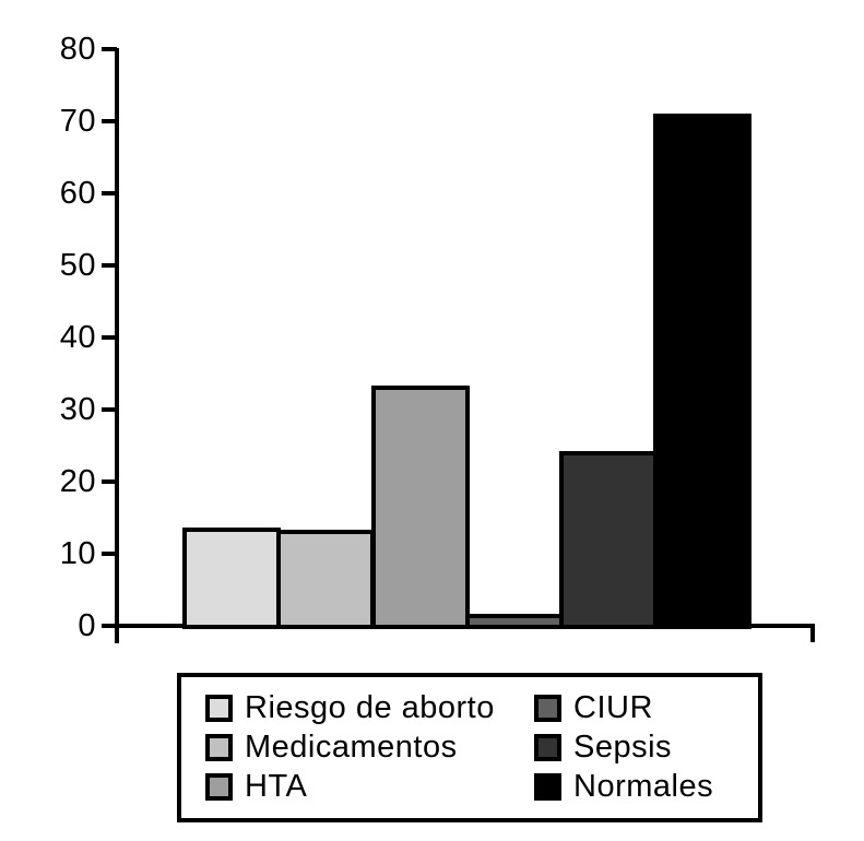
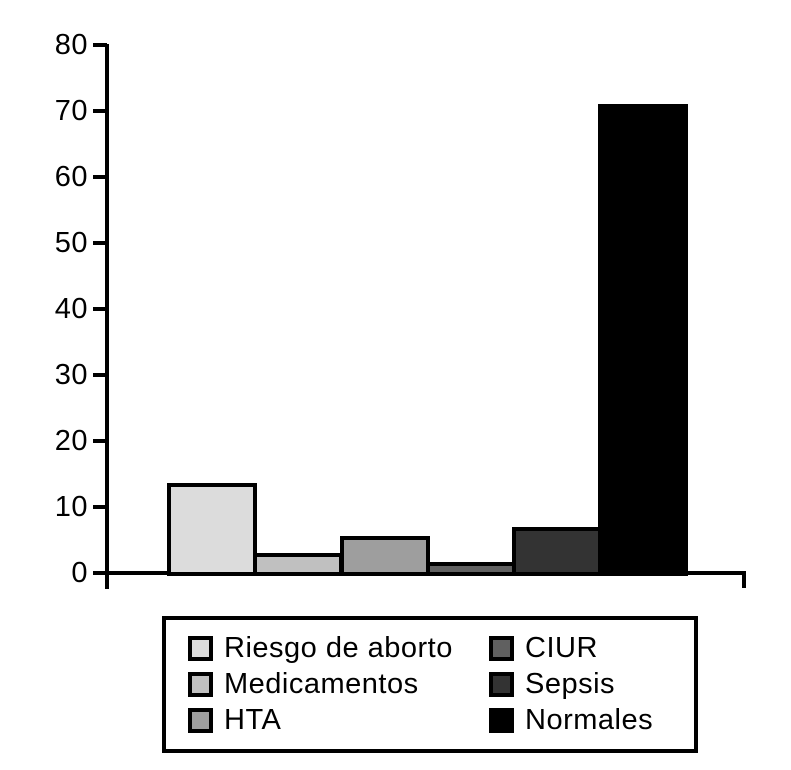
Medicamentos: 13 -> 3
HTA: 33 -> 5
Sepsis: 24 -> 7
